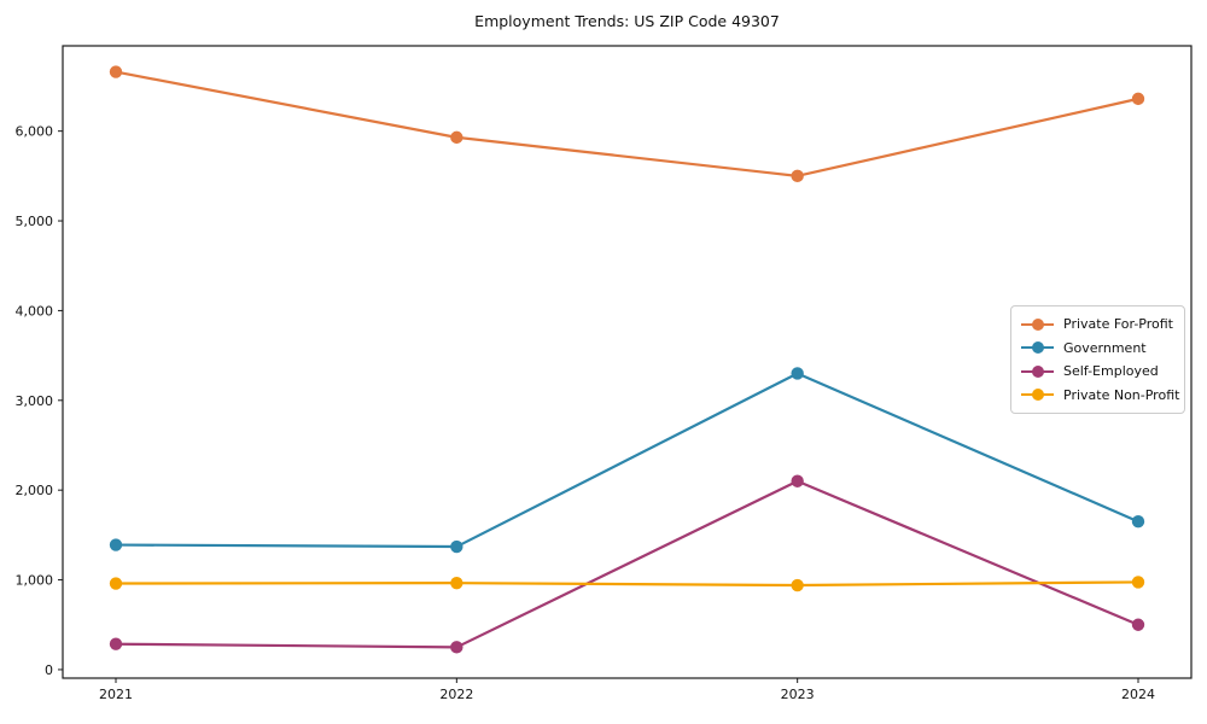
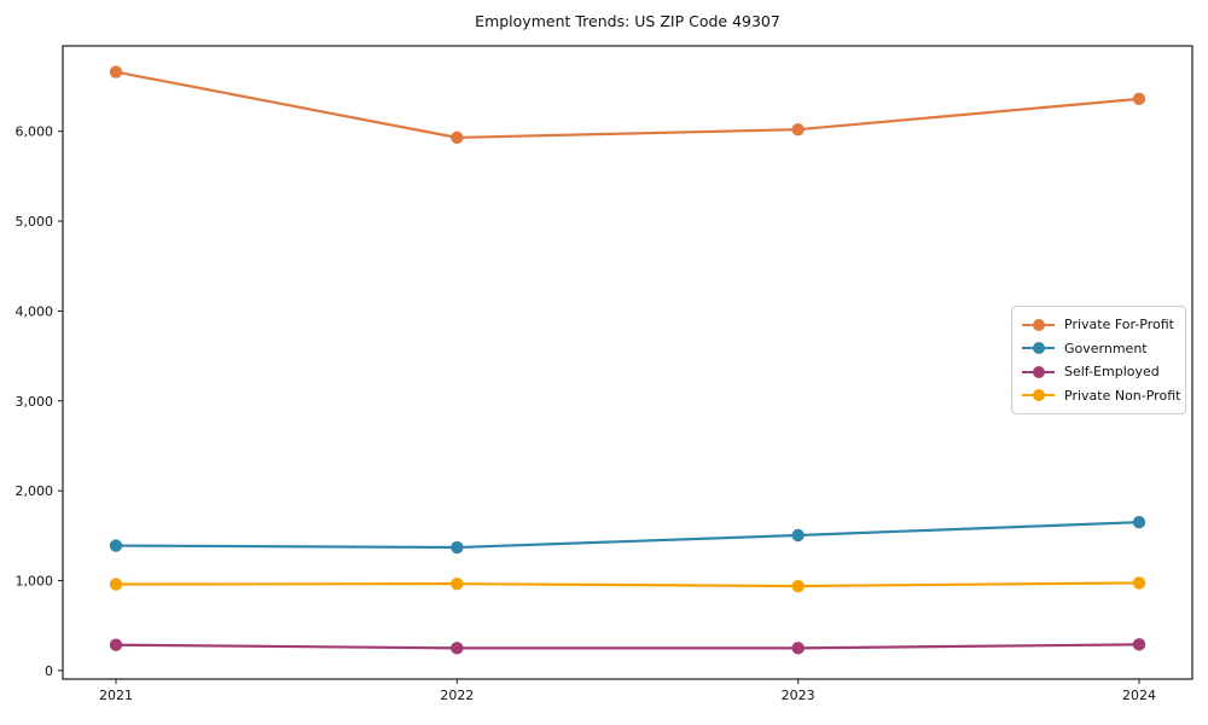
Private For-Profit/2023: 5500 -> 6000
Government/2023: 3300 -> 1500
Self-Employed/2023: 2100 -> 200
Self-Employed/2024: 500 -> 300
